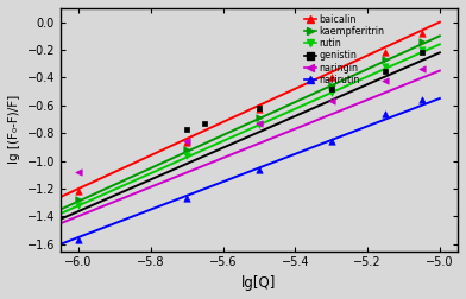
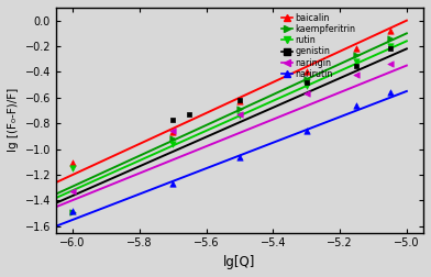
baicalin/−6.0: -1.22 -> -1.11
kaempferitrin/−6.0: -1.28 -> -1.49
rutin/−6.0: -1.32 -> -1.15
naringin/−6.0: -1.08 -> -1.33
narirutin/−6.0: -1.57 -> -1.48
